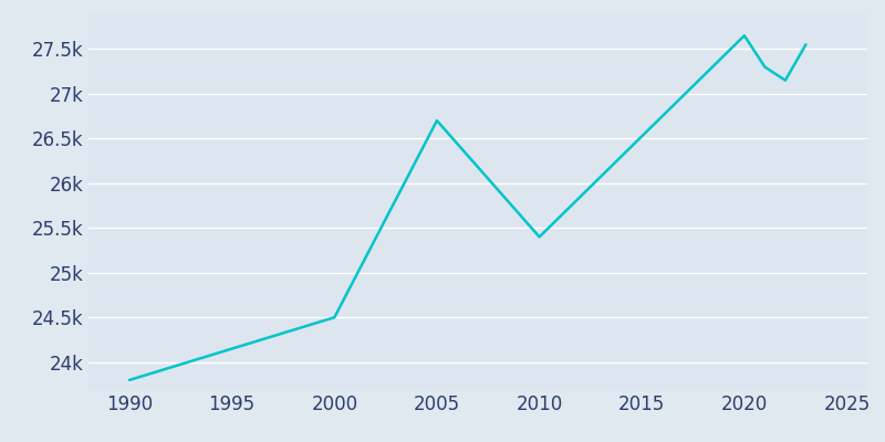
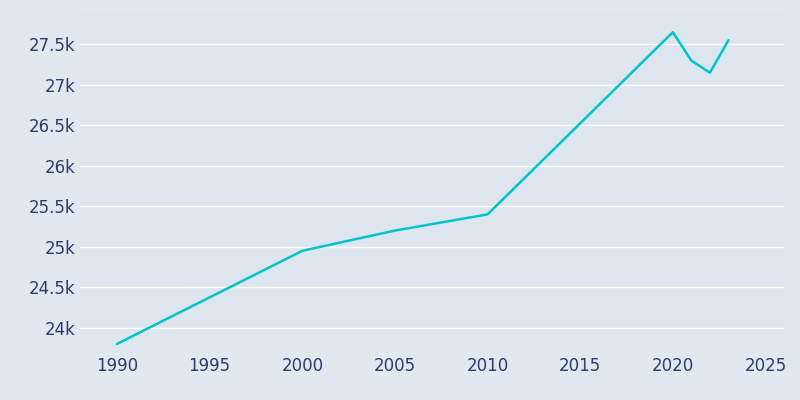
2000: 24.50k -> 24.95k
2005: 26.70k -> 25.20k
